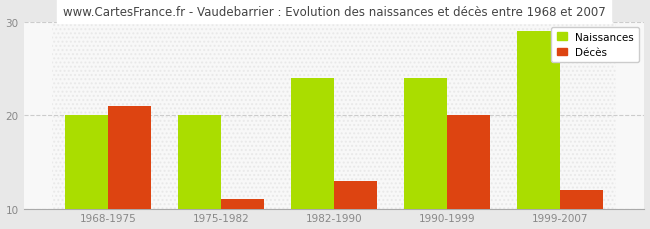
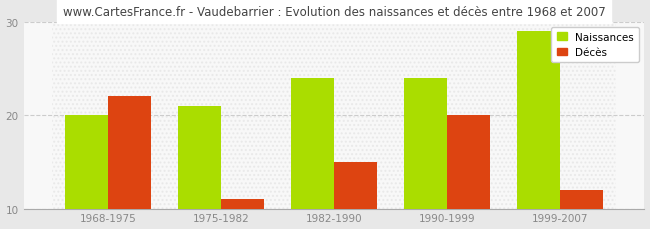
Décès/1968-1975: 21 -> 22
Naissances/1975-1982: 20 -> 21
Décès/1982-1990: 13 -> 15
